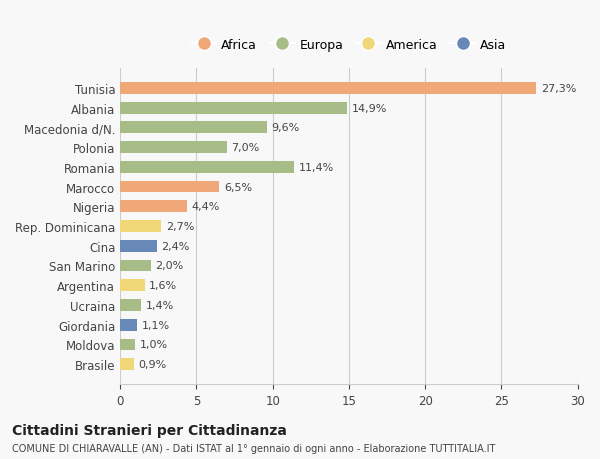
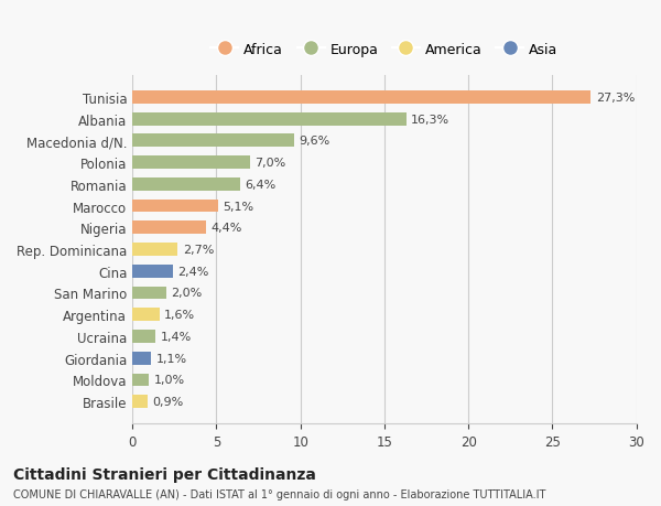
Albania: 14,9% -> 16,3%
Romania: 11,4% -> 6,4%
Marocco: 6,5% -> 5,1%
